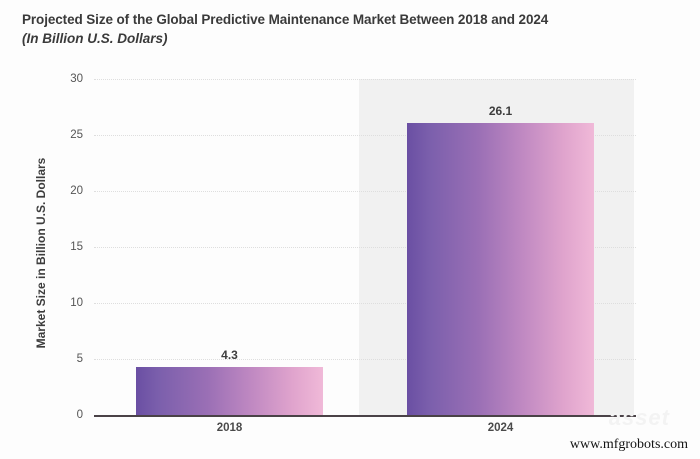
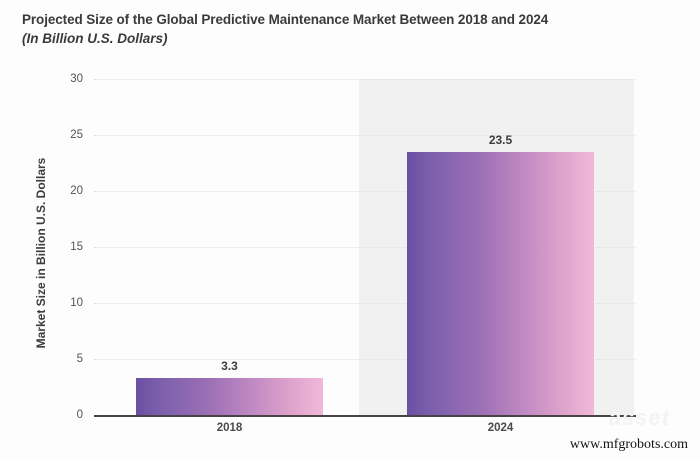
2018: 4.3 -> 3.3
2024: 26.1 -> 23.5
